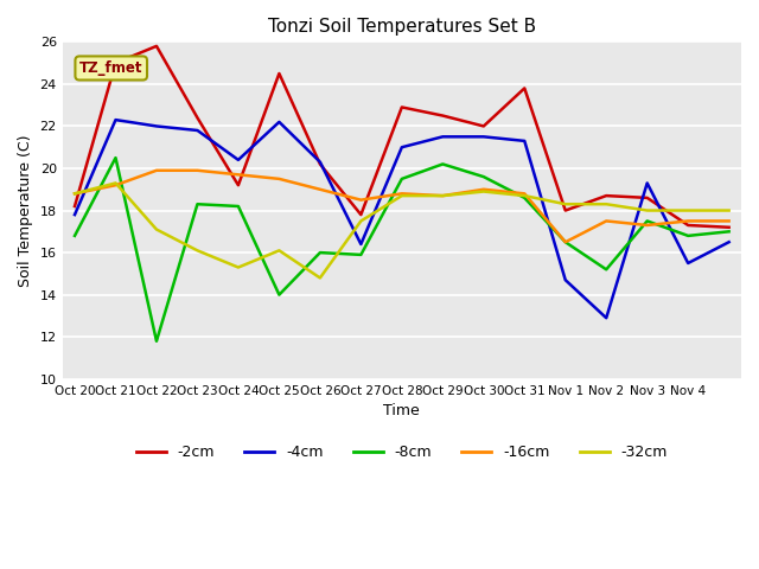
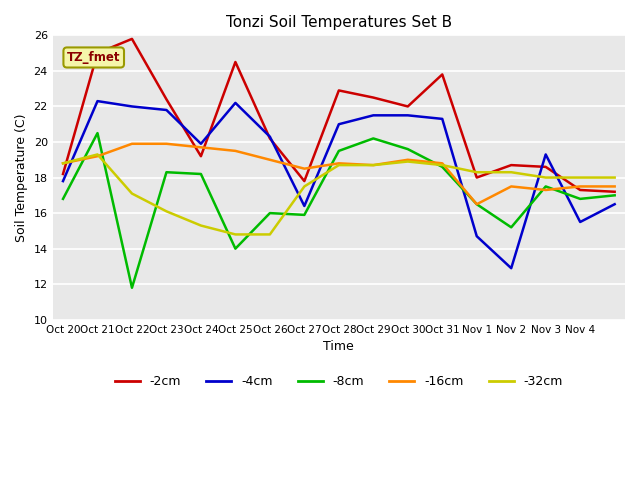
-4cm/Oct 24: 20.4 -> 19.9
-32cm/Oct 25: 16.1 -> 14.8
